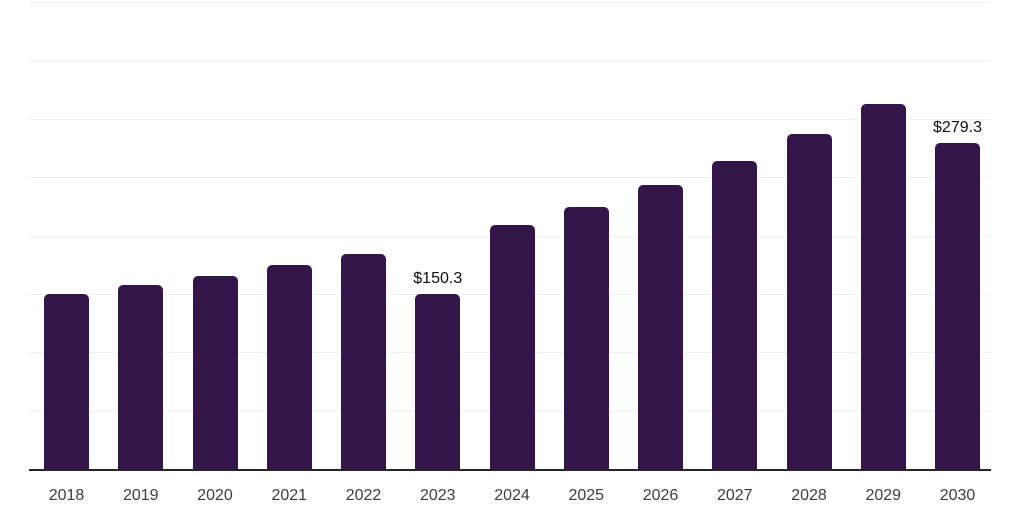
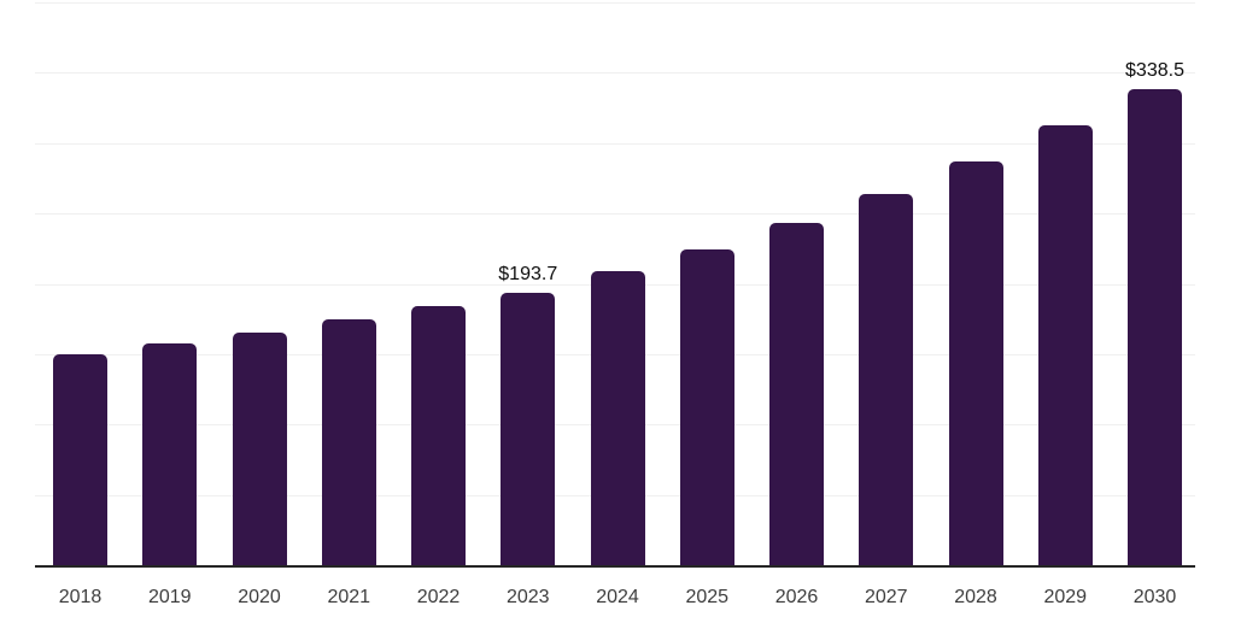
2023: $150.3 -> $193.7
2030: $279.3 -> $338.5
